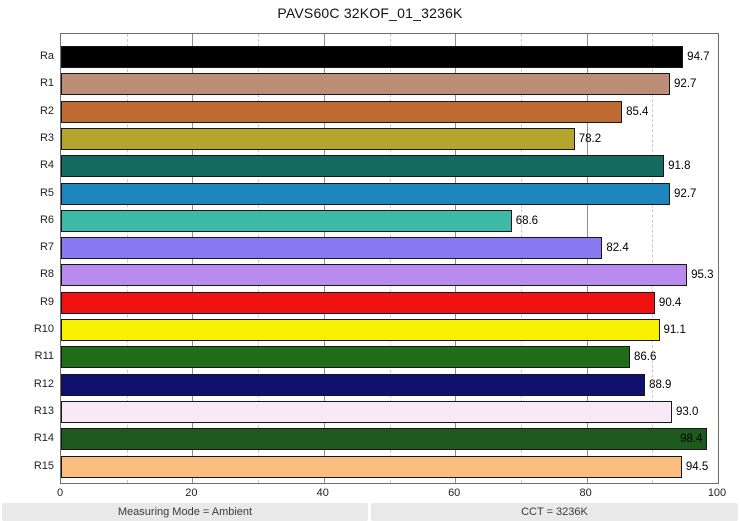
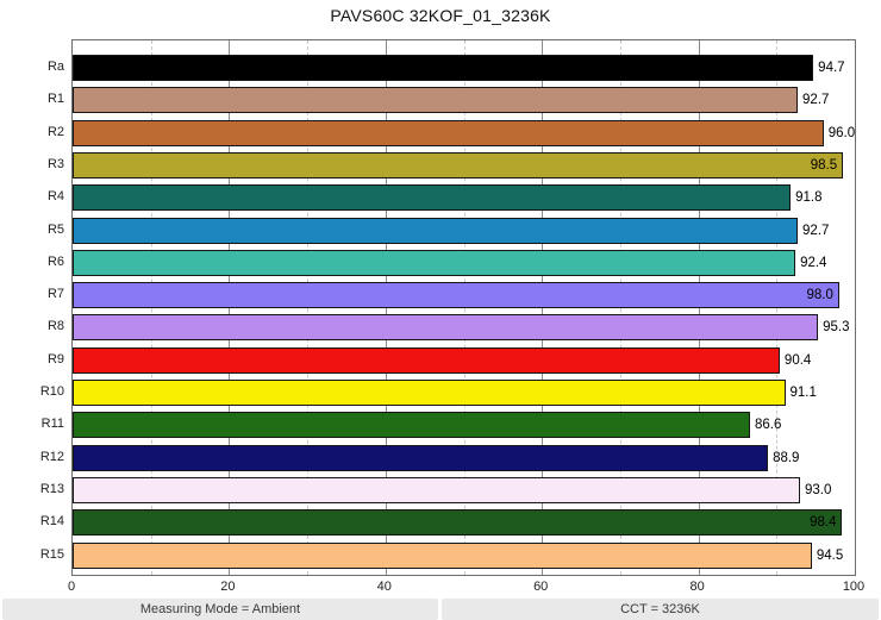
R2: 85.4 -> 96.0
R3: 78.2 -> 98.5
R6: 68.6 -> 92.4
R7: 82.4 -> 98.0
